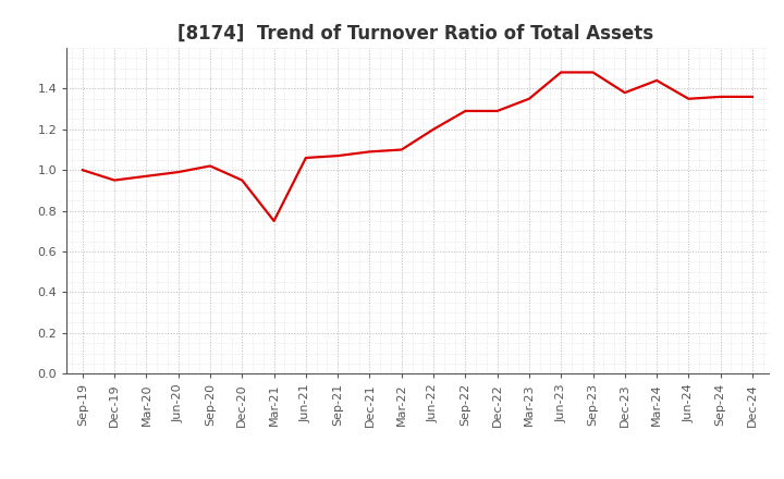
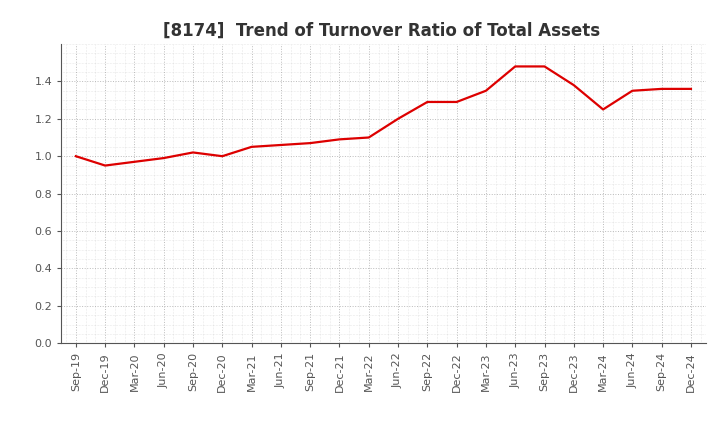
Dec-20: 0.95 -> 1.00
Mar-21: 0.75 -> 1.05
Mar-24: 1.44 -> 1.25
